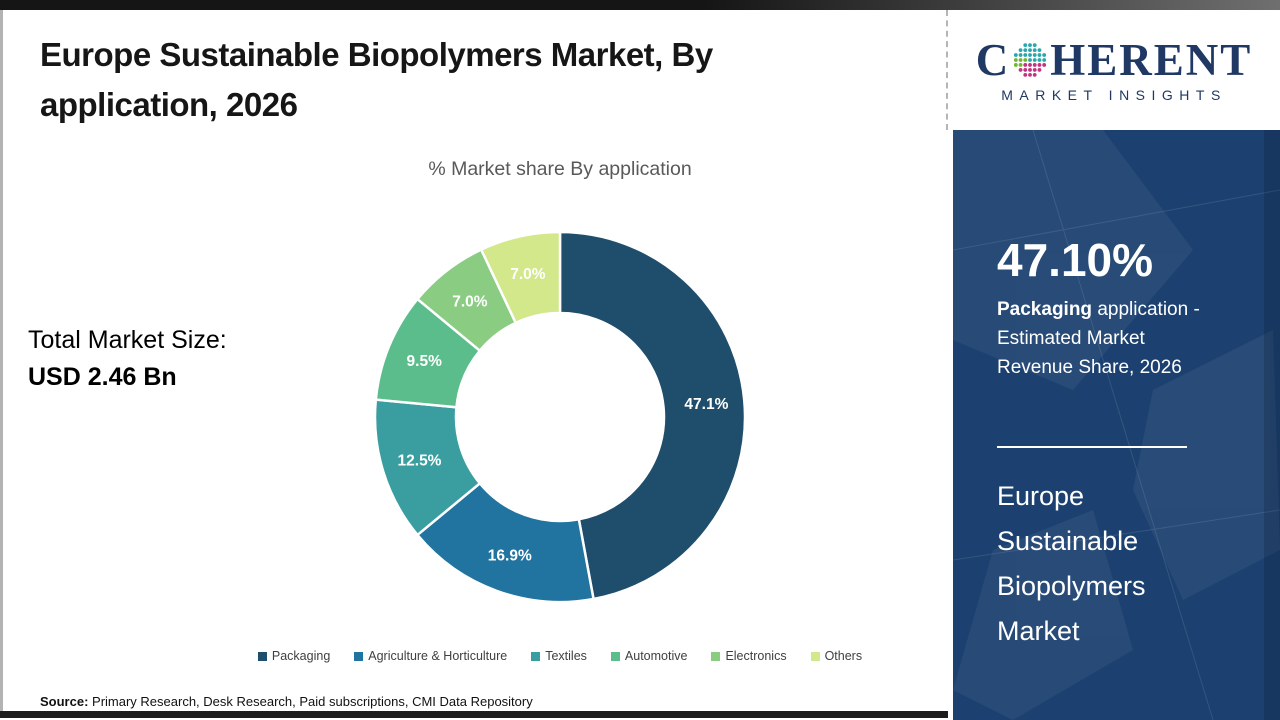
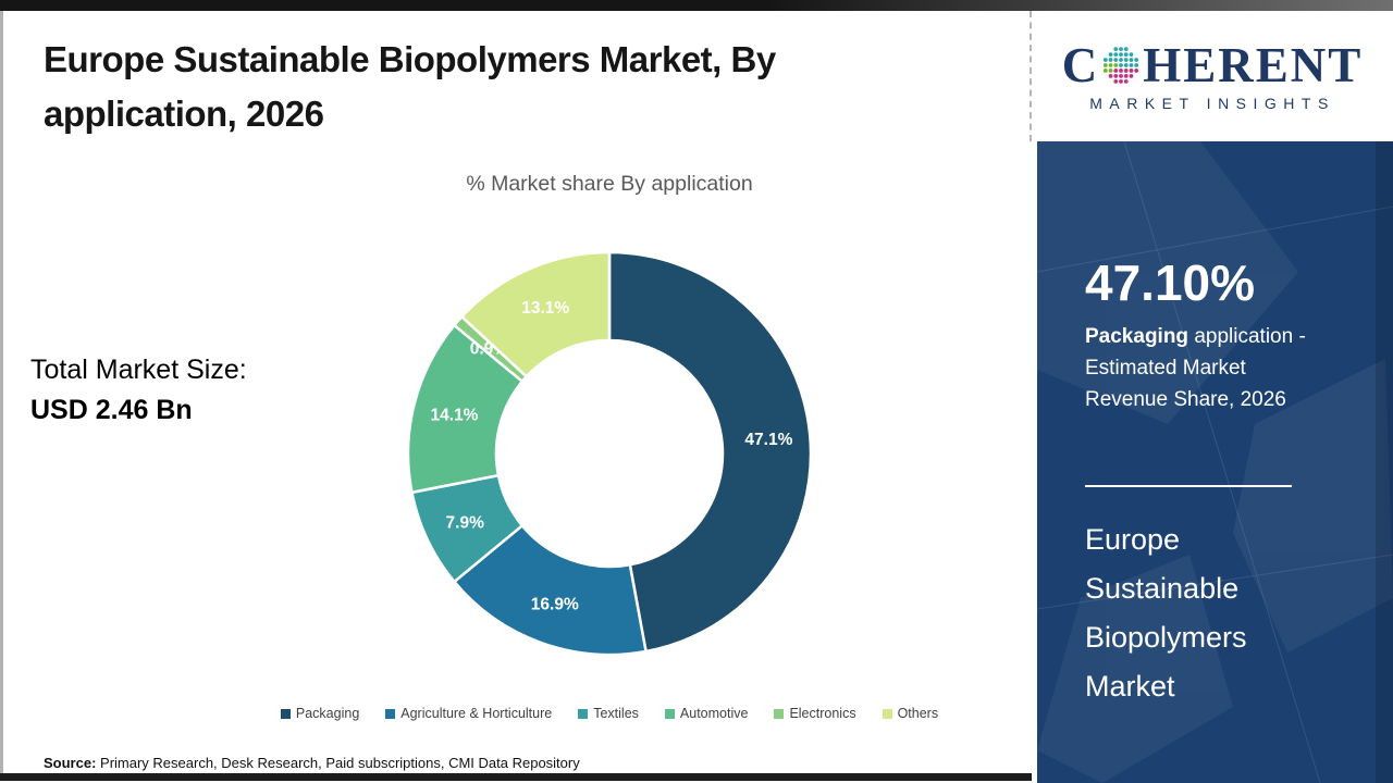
Textiles: 12.5% -> 7.9%
Automotive: 9.5% -> 14.1%
Electronics: 7.0% -> 0.9%
Others: 7.0% -> 13.1%
